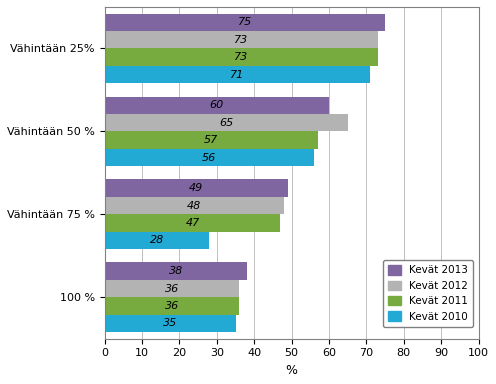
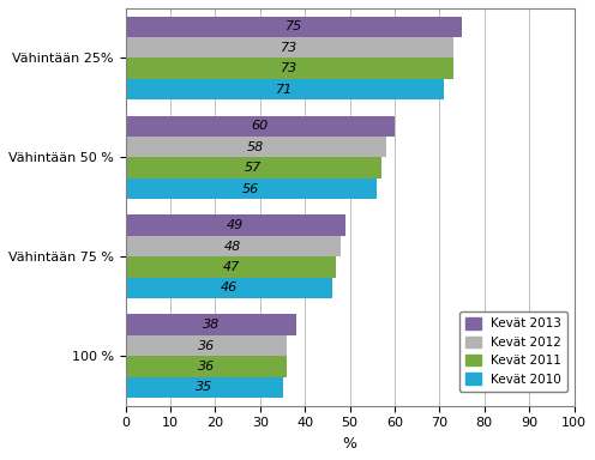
Kevät 2012/Vähintään 50 %: 65 -> 58
Kevät 2010/Vähintään 75 %: 28 -> 46
